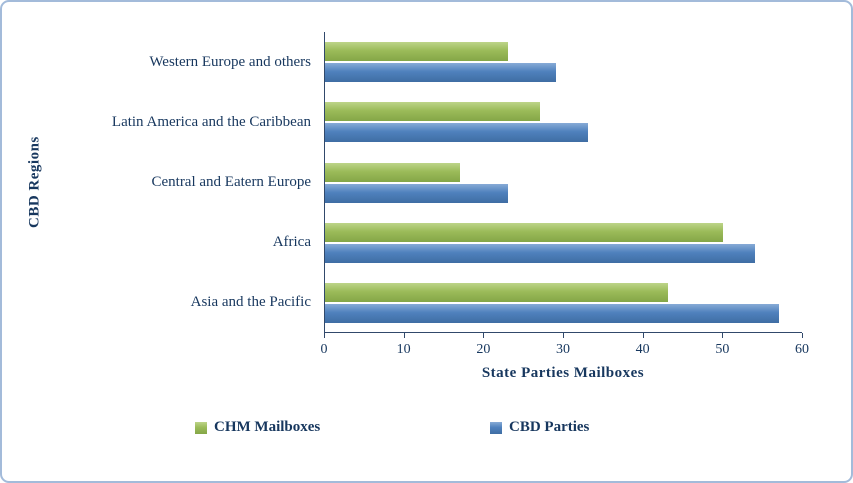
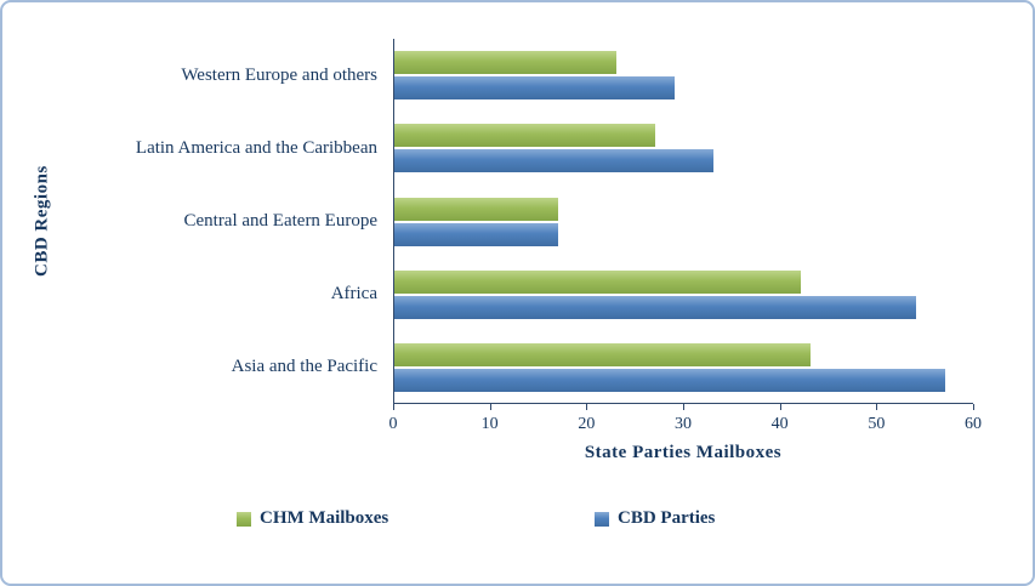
CBD Parties/Central and Eatern Europe: 23 -> 17
CHM Mailboxes/Africa: 50 -> 42
